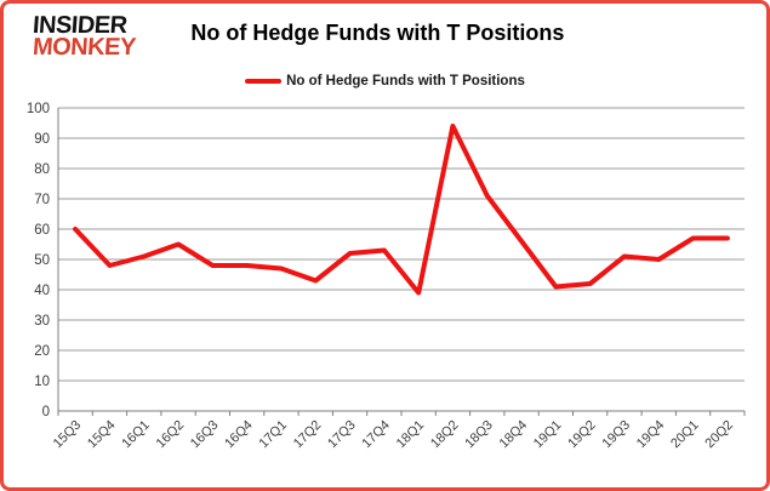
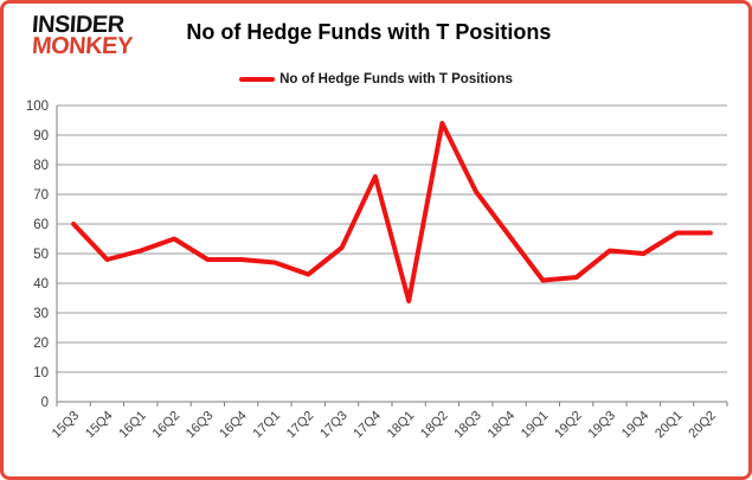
17Q4: 53 -> 76
18Q1: 39 -> 34
